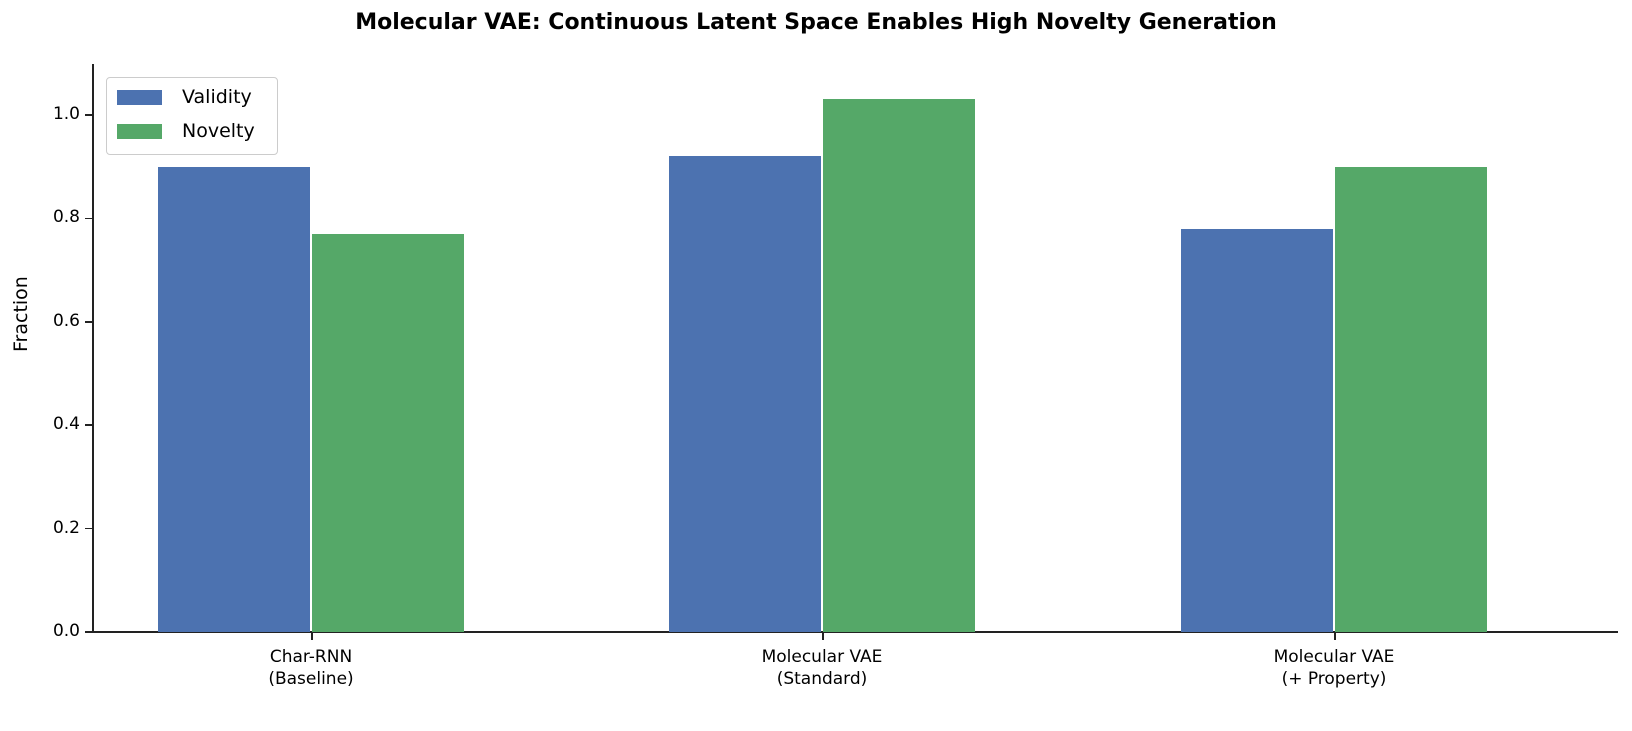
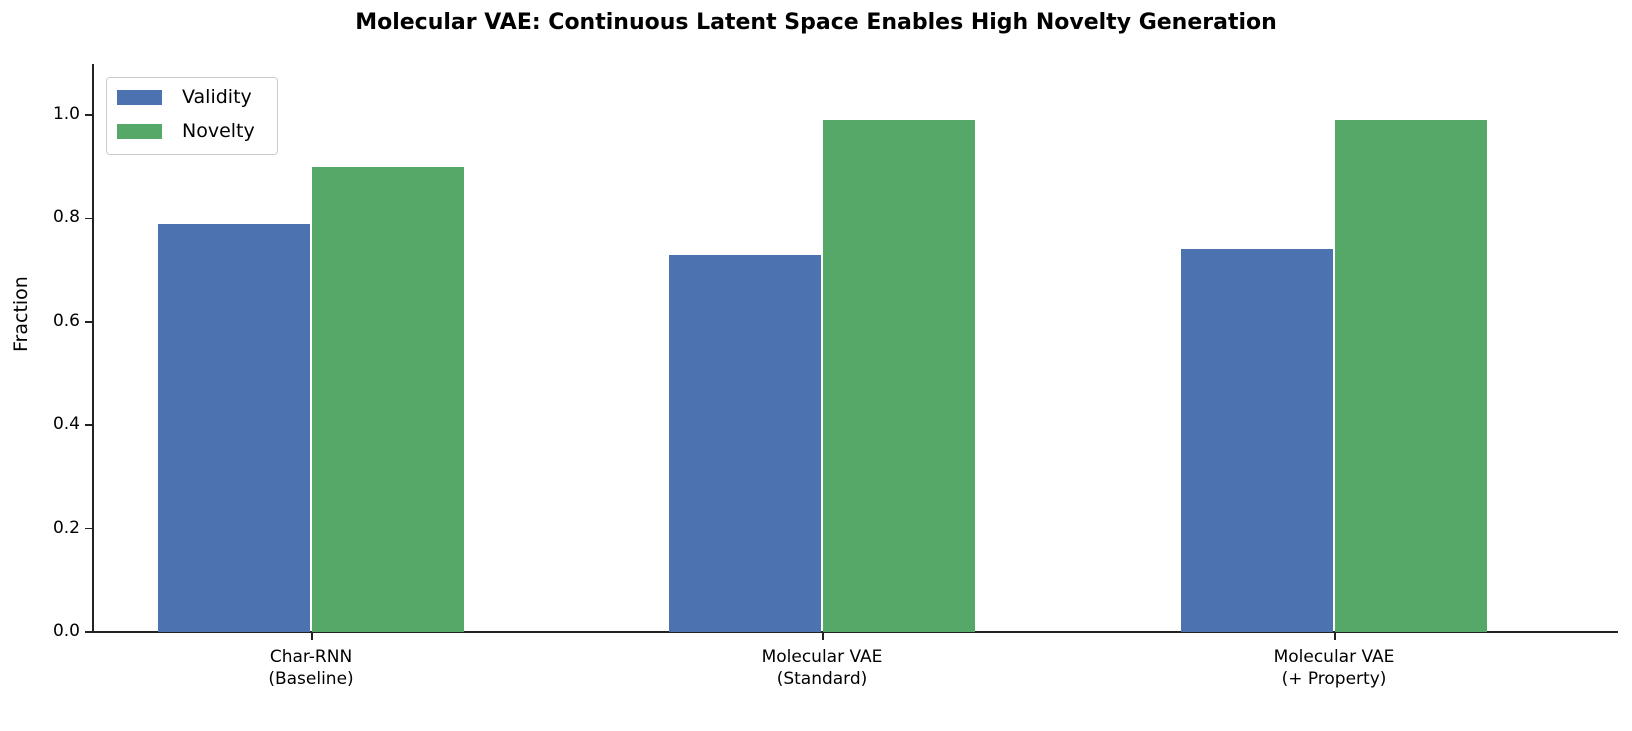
Validity/Char-RNN (Baseline): 0.90 -> 0.79
Novelty/Char-RNN (Baseline): 0.77 -> 0.90
Validity/Molecular VAE (Standard): 0.92 -> 0.73
Novelty/Molecular VAE (Standard): 1.03 -> 0.99
Validity/Molecular VAE (+ Property): 0.78 -> 0.74
Novelty/Molecular VAE (+ Property): 0.90 -> 0.99
